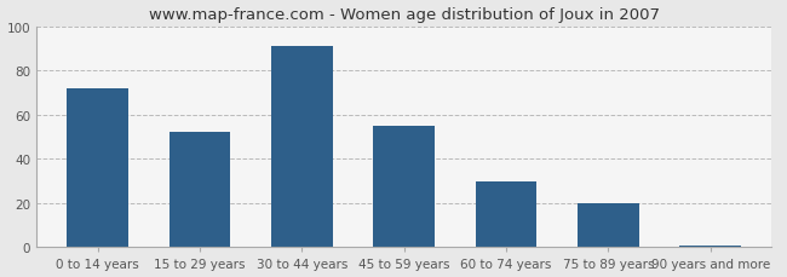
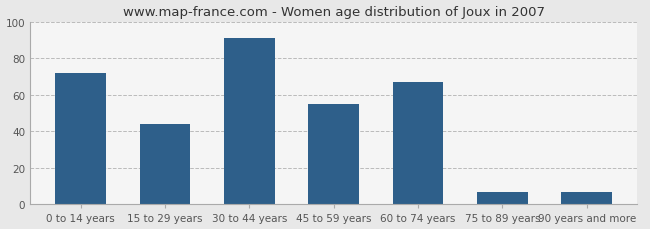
15 to 29 years: 52 -> 44
60 to 74 years: 30 -> 67
75 to 89 years: 20 -> 7
90 years and more: 1 -> 7
